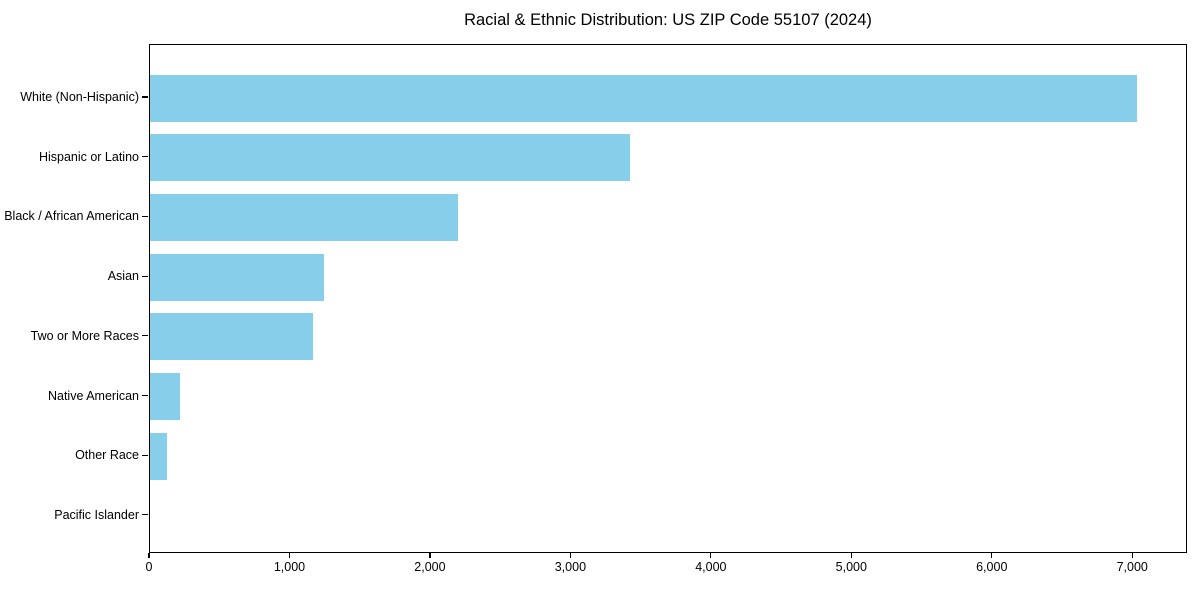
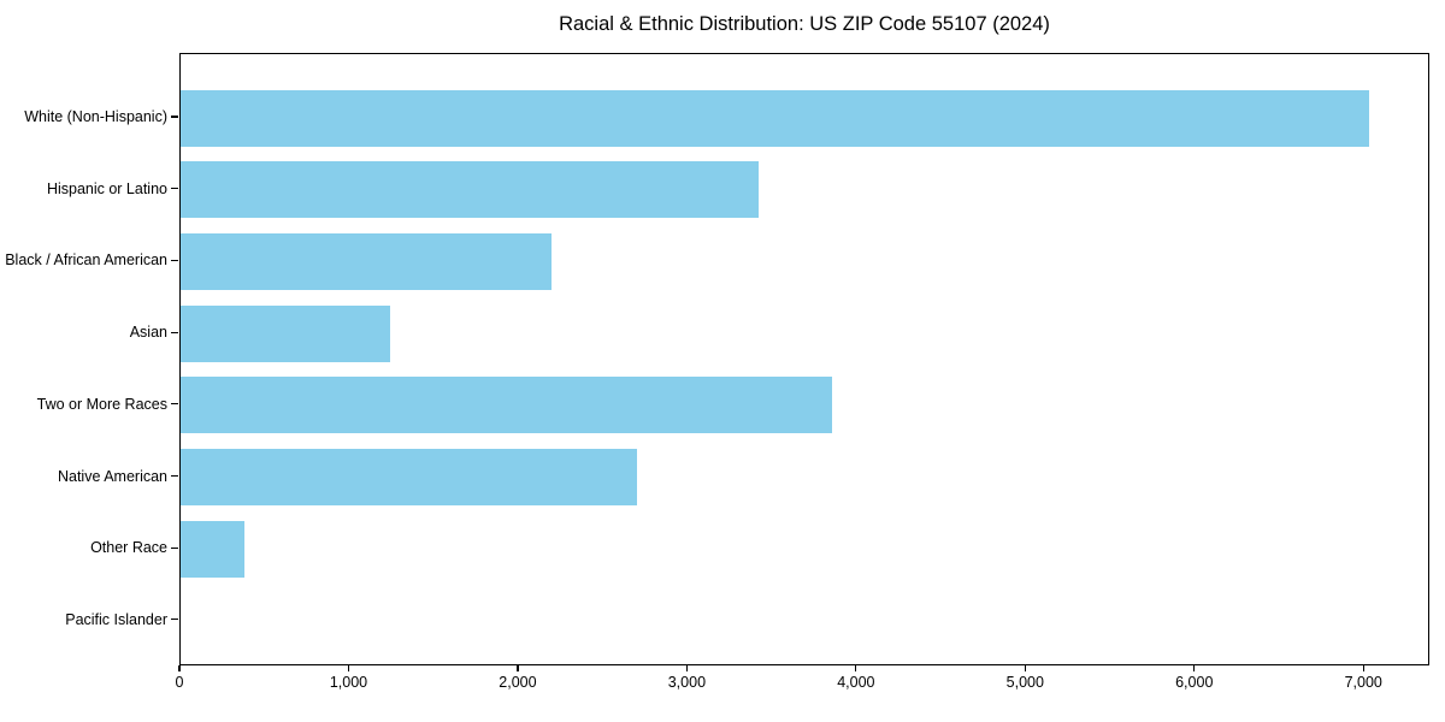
Two or More Races: 1160 -> 3850
Native American: 220 -> 2700
Other Race: 120 -> 380
